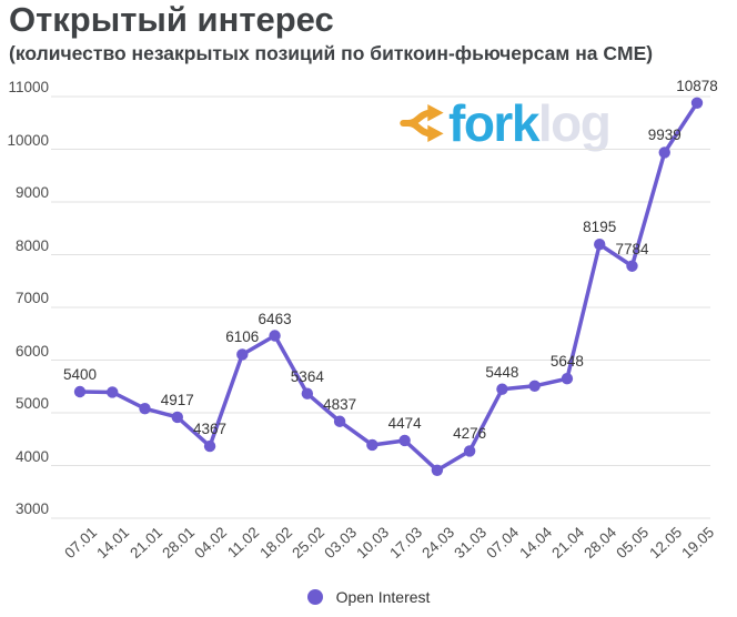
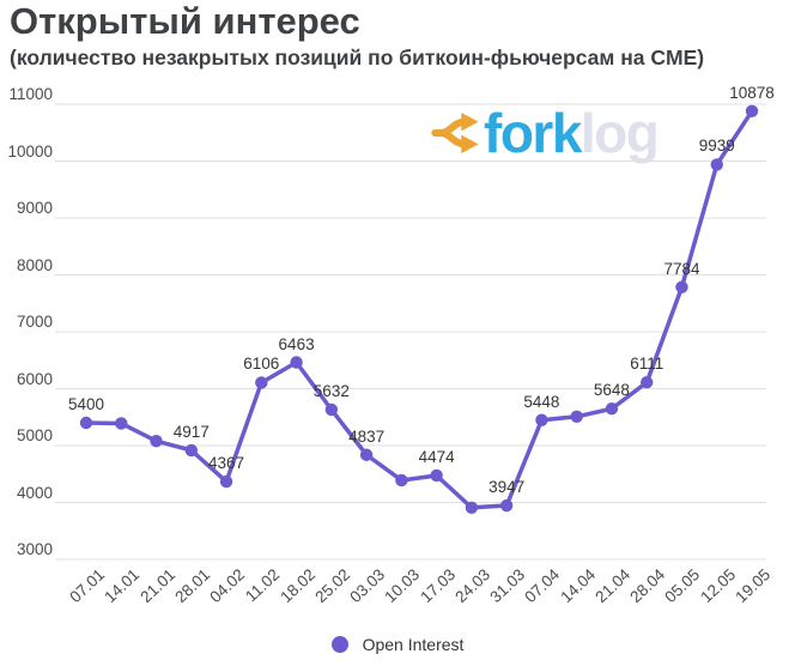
25.02: 5364 -> 5632
31.03: 4276 -> 3947
28.04: 8195 -> 6111
